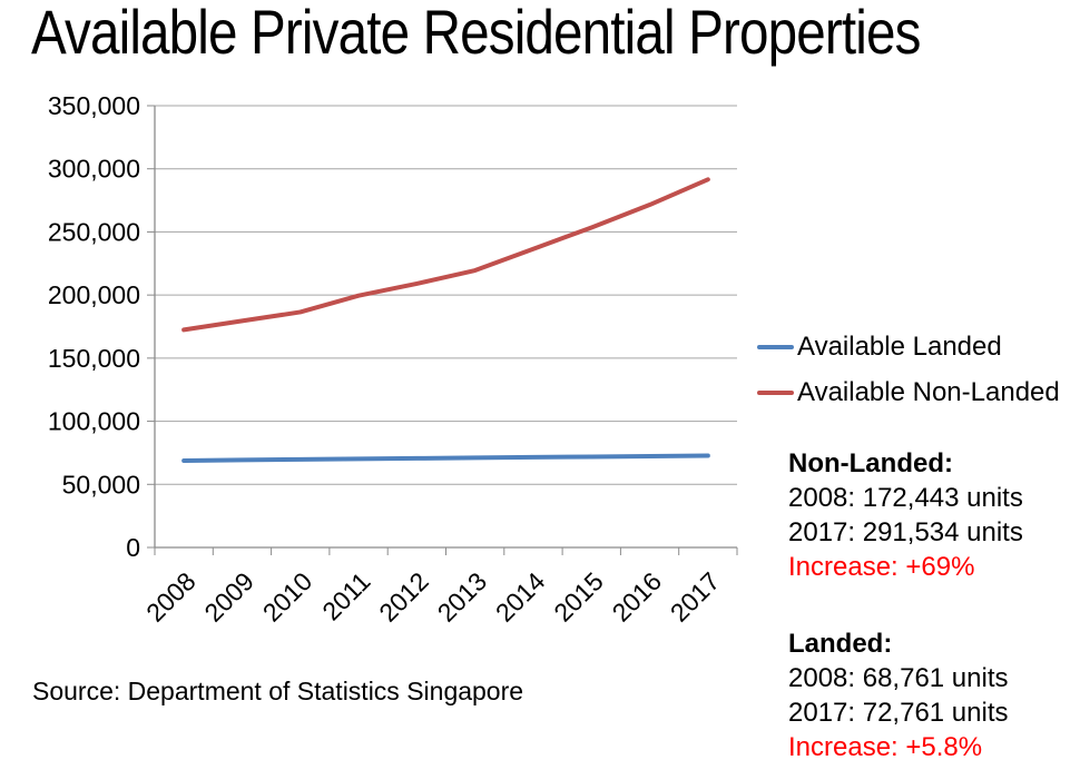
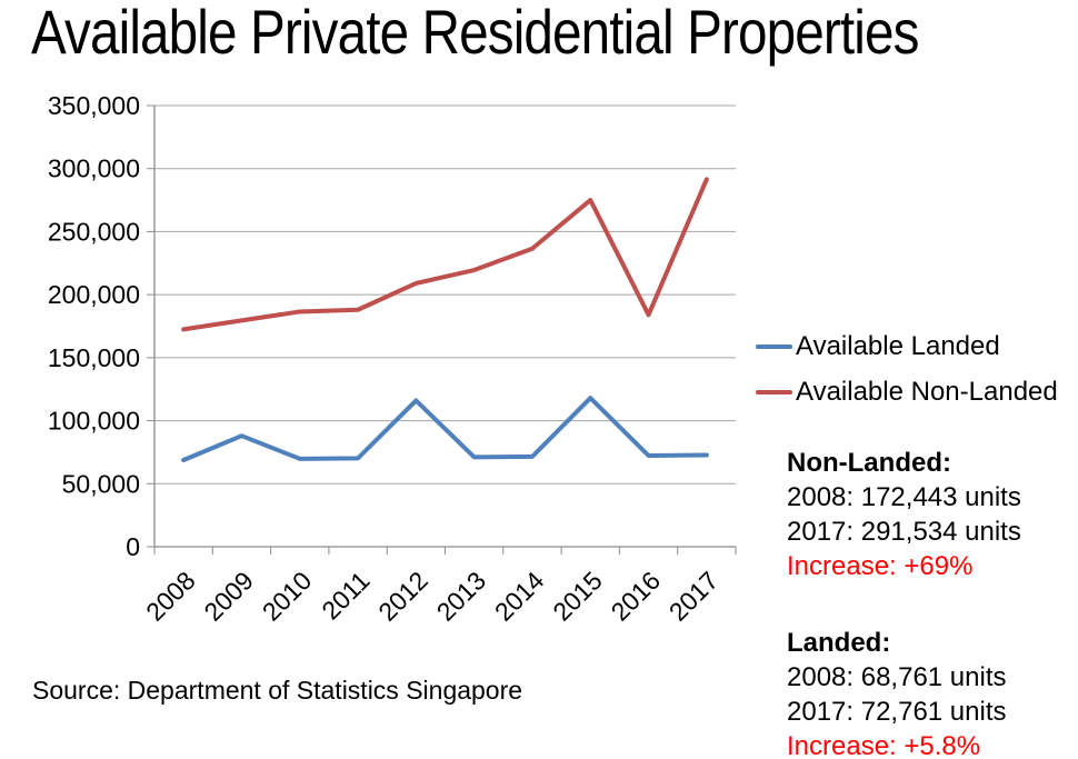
Available Landed/2009: 69000 -> 88000
Available Non-Landed/2011: 200000 -> 188000
Available Landed/2012: 71000 -> 116000
Available Landed/2015: 72000 -> 118000
Available Non-Landed/2015: 254000 -> 275000
Available Non-Landed/2016: 272000 -> 184000
